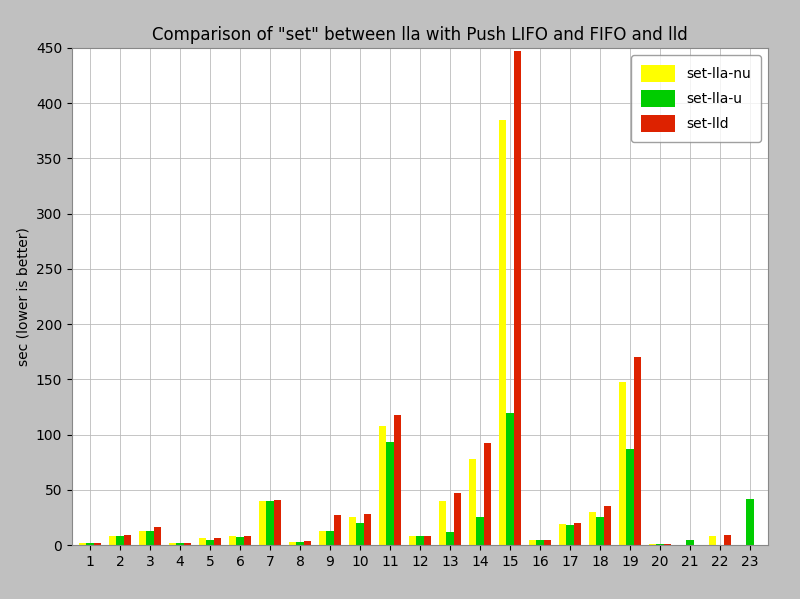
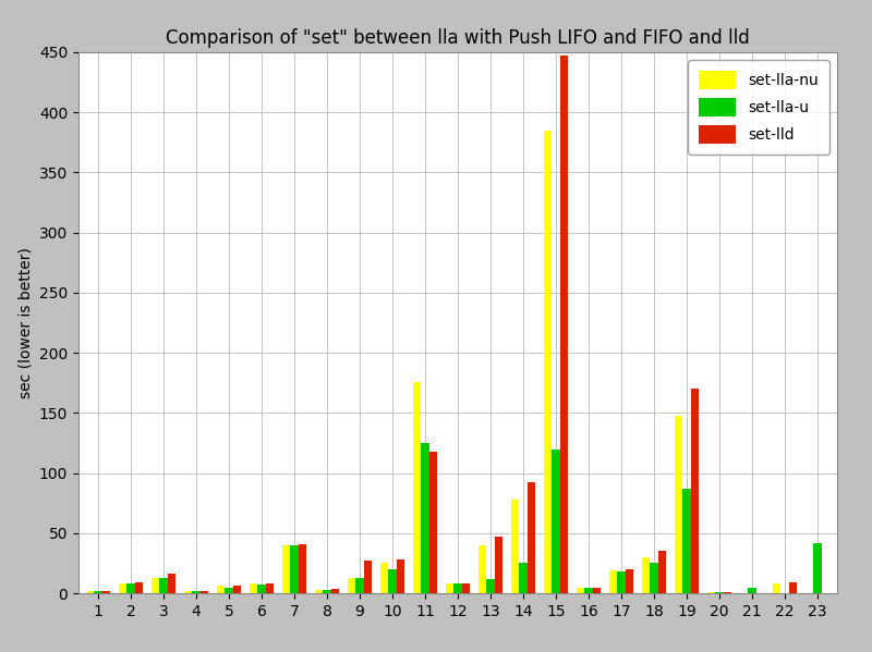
set-lla-nu/11: 108 -> 176
set-lla-u/11: 93 -> 125
